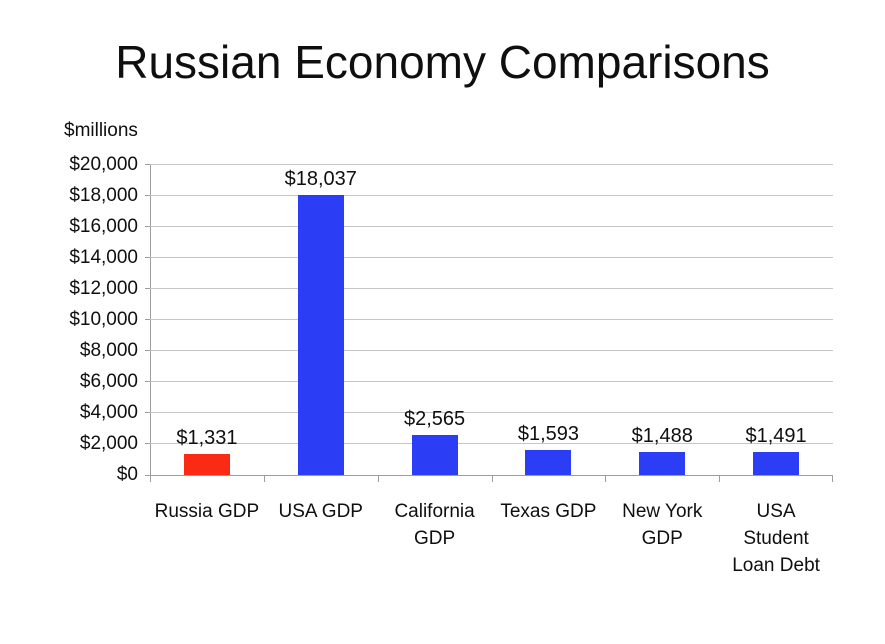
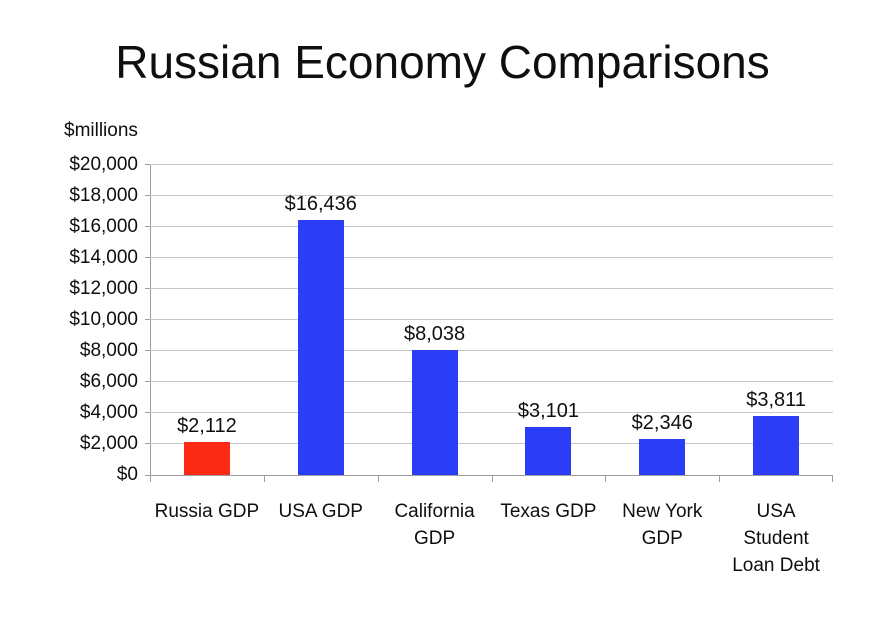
Russia GDP: $1,331 -> $2,112
USA GDP: $18,037 -> $16,436
California GDP: $2,565 -> $8,038
Texas GDP: $1,593 -> $3,101
New York GDP: $1,488 -> $2,346
USA Student Loan Debt: $1,491 -> $3,811
